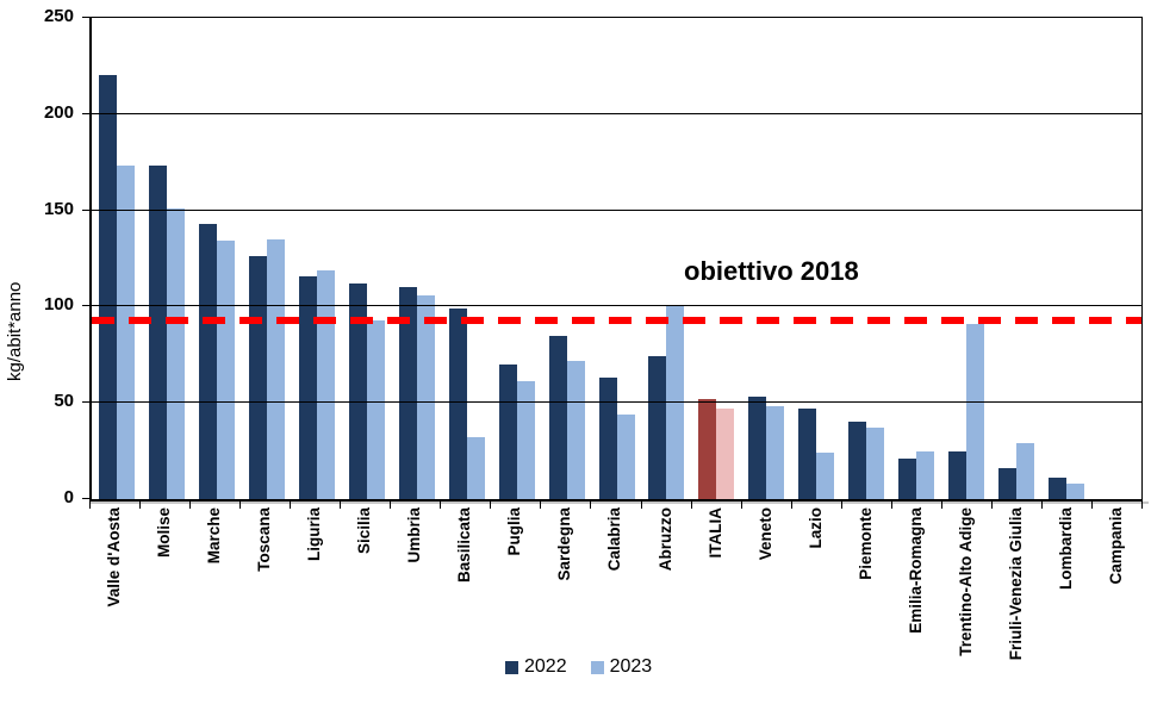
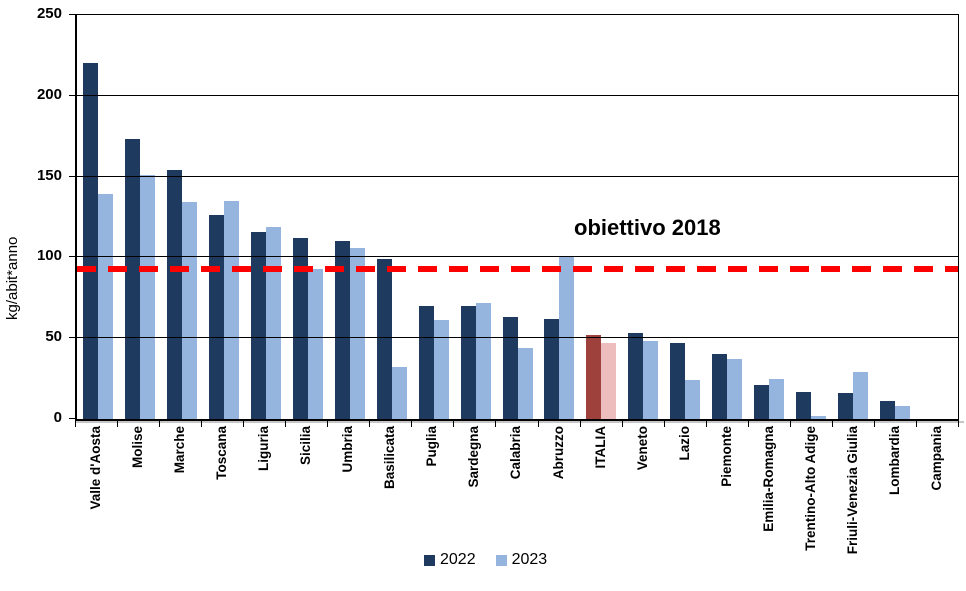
2023/Valle d'Aosta: 173 -> 139
2022/Marche: 143 -> 154
2022/Sardegna: 85 -> 70
2022/Abruzzo: 74 -> 62
2022/Trentino-Alto Adige: 25 -> 17
2023/Trentino-Alto Adige: 91 -> 2
